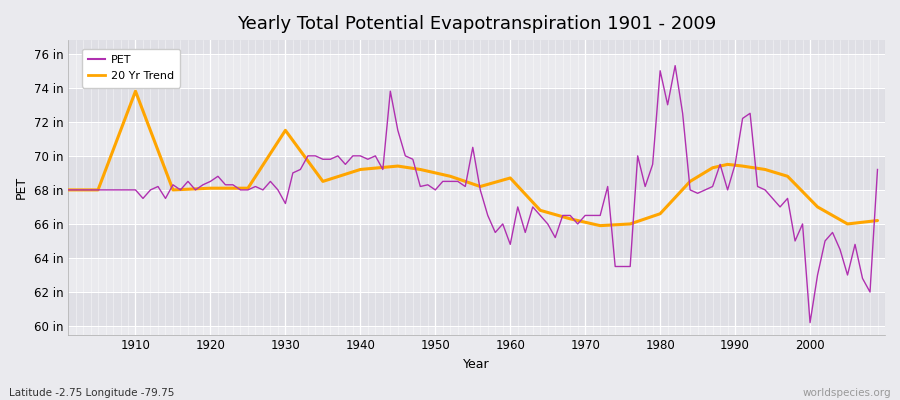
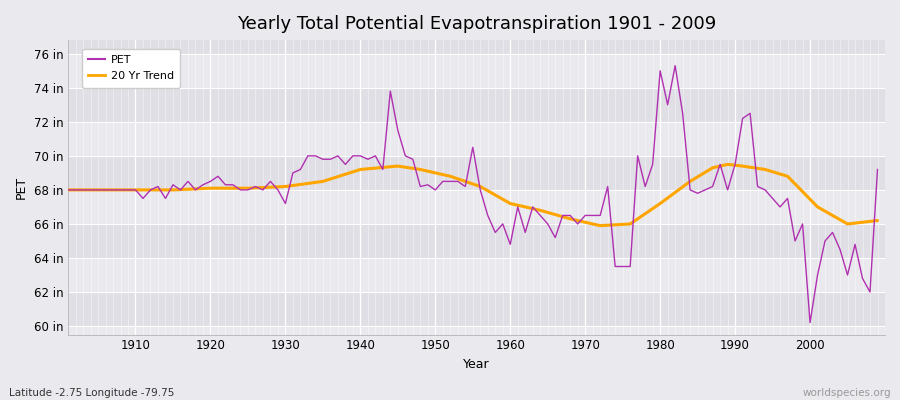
20 Yr Trend/1910: 73.8 in -> 68.0 in
20 Yr Trend/1930: 71.5 in -> 68.2 in
20 Yr Trend/1960: 68.7 in -> 67.2 in
20 Yr Trend/1980: 66.6 in -> 67.2 in
